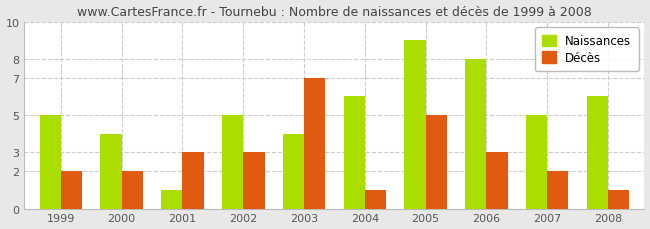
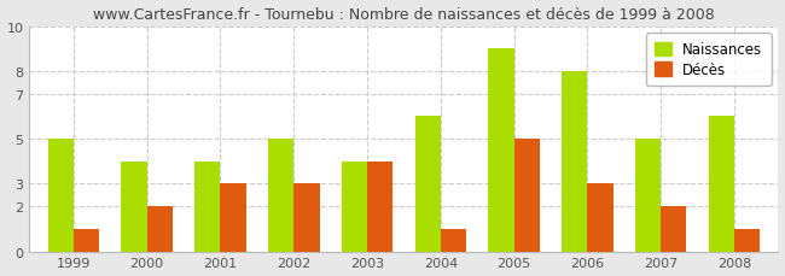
Décès/1999: 2 -> 1
Naissances/2001: 1 -> 4
Décès/2003: 7 -> 4
